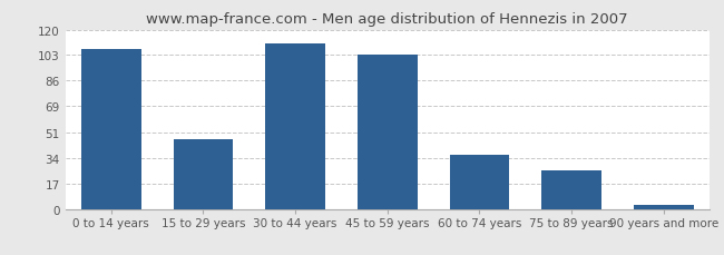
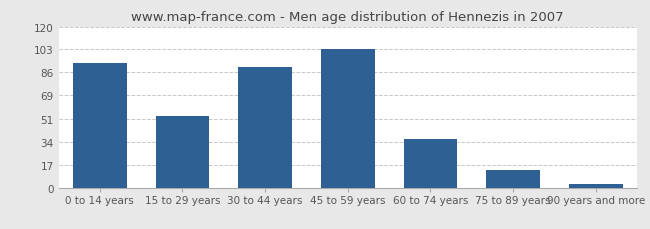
0 to 14 years: 107 -> 93
15 to 29 years: 47 -> 53
30 to 44 years: 111 -> 90
75 to 89 years: 26 -> 13
